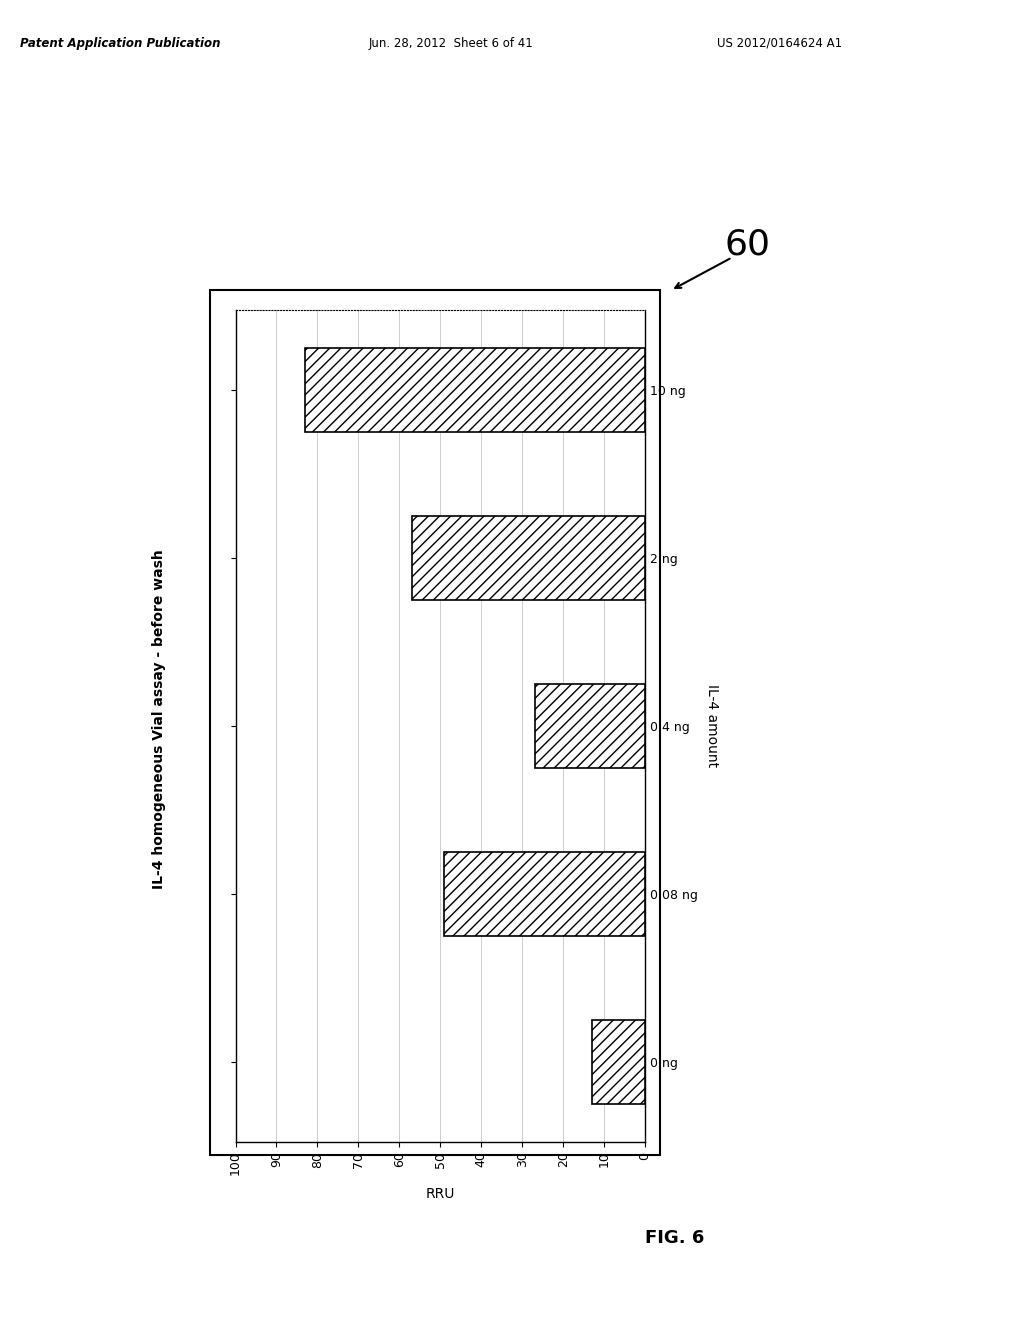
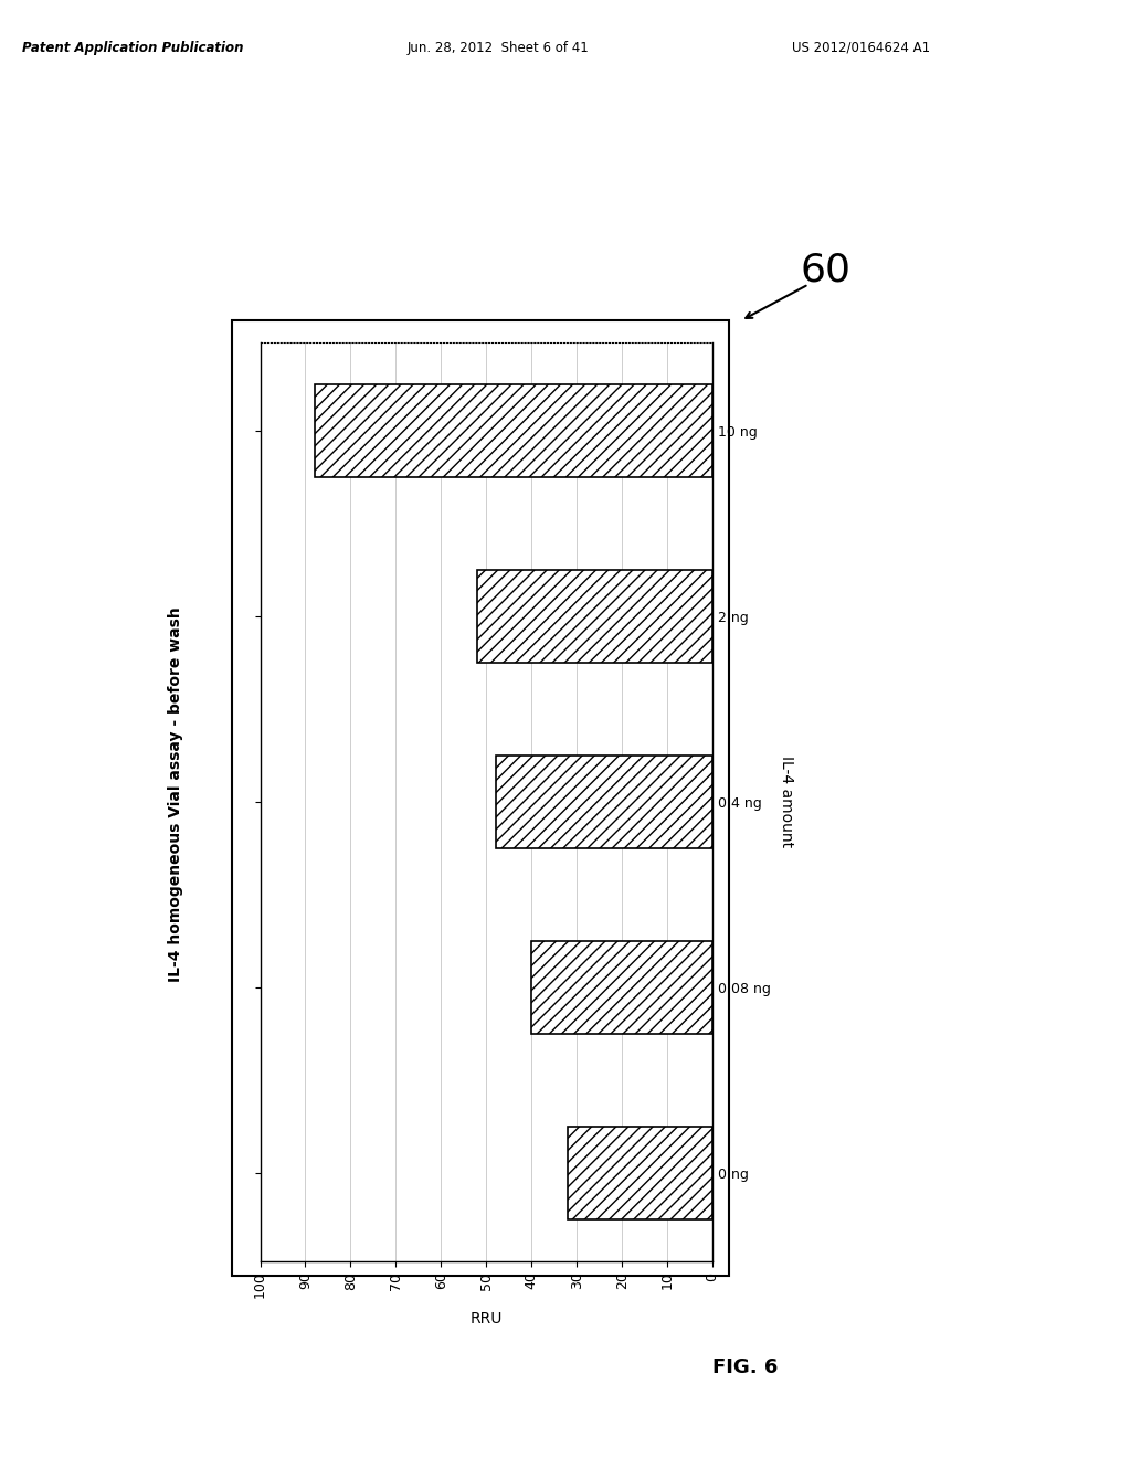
10 ng: 83 -> 88
2 ng: 57 -> 52
0.4 ng: 27 -> 48
0.08 ng: 49 -> 40
0 ng: 13 -> 32
